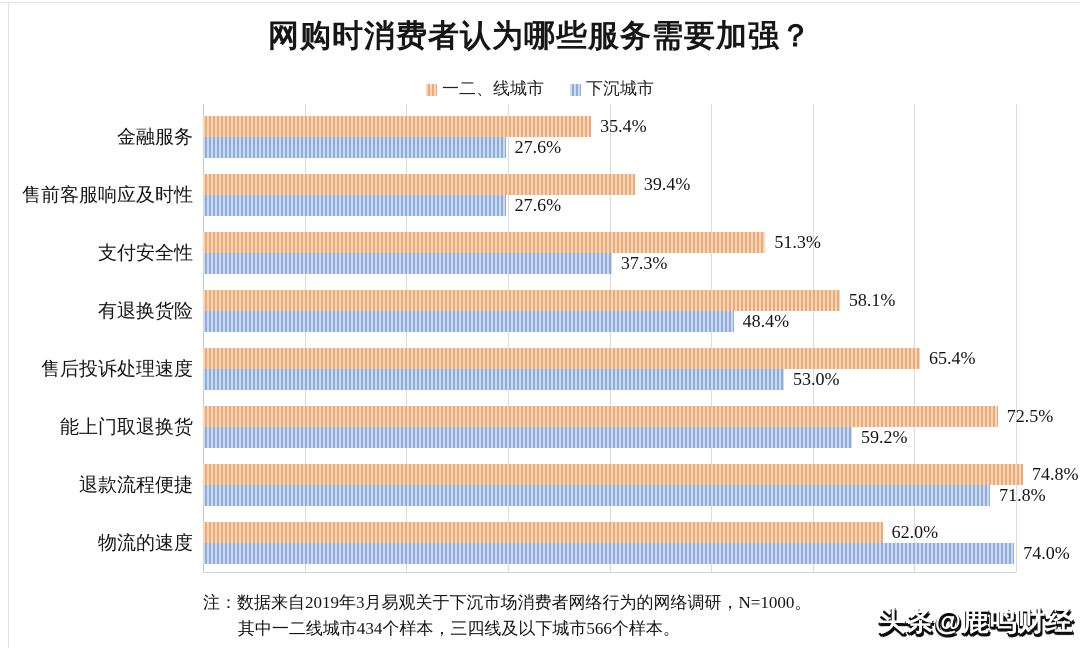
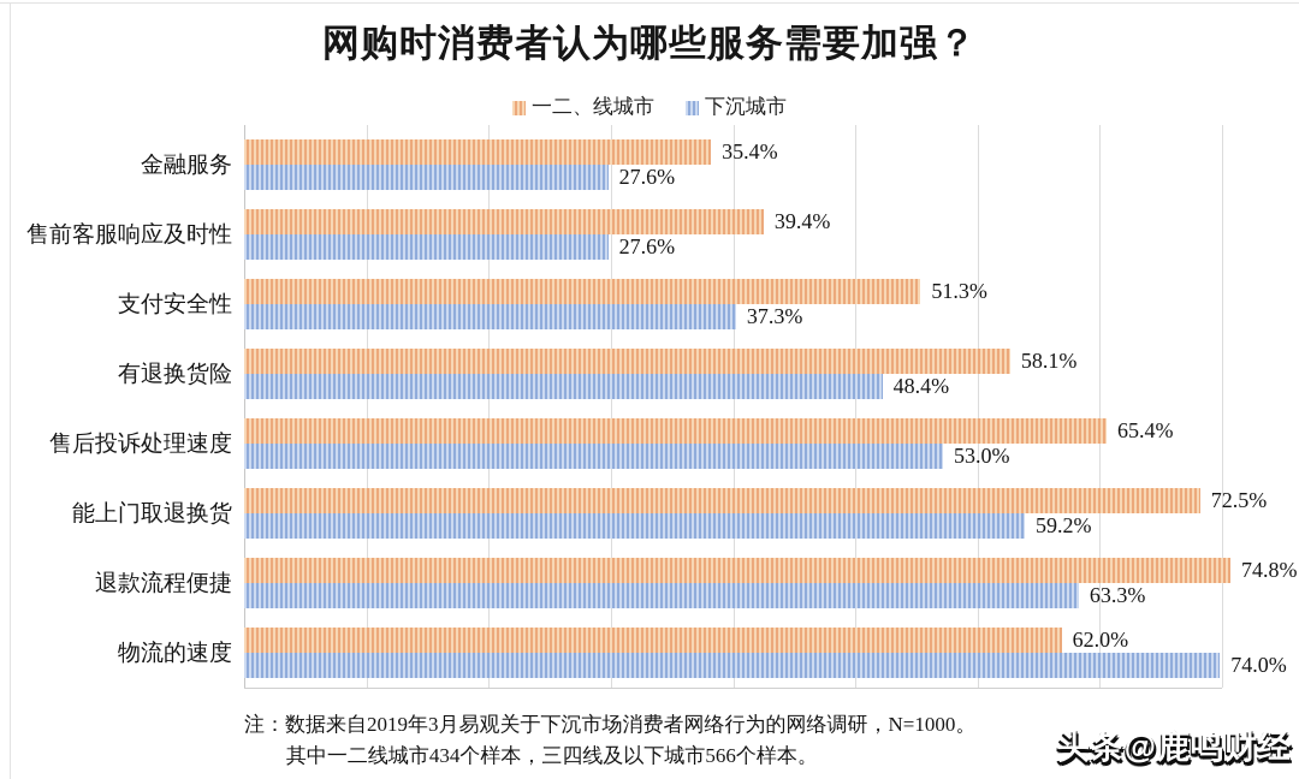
下沉城市/退款流程便捷: 71.8% -> 63.3%
